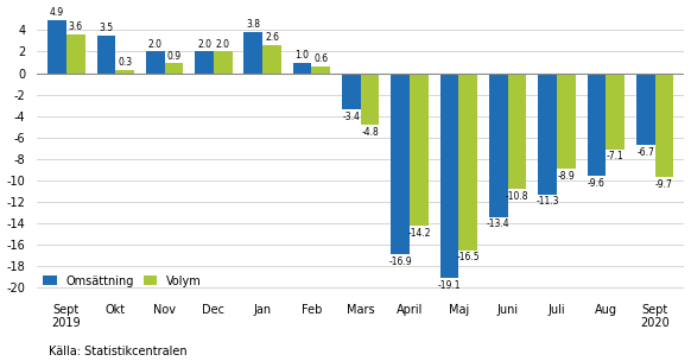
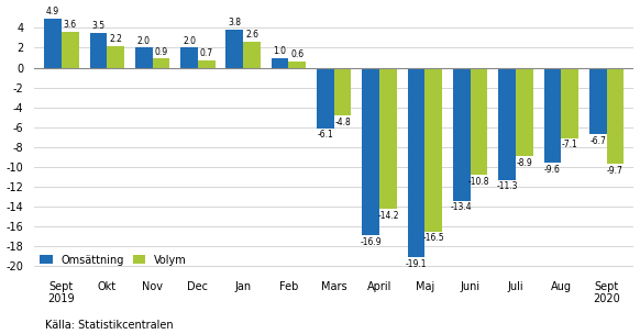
Volym/Okt: 0.3 -> 2.2
Volym/Dec: 2.0 -> 0.7
Omsättning/Mars: -3.4 -> -6.1
